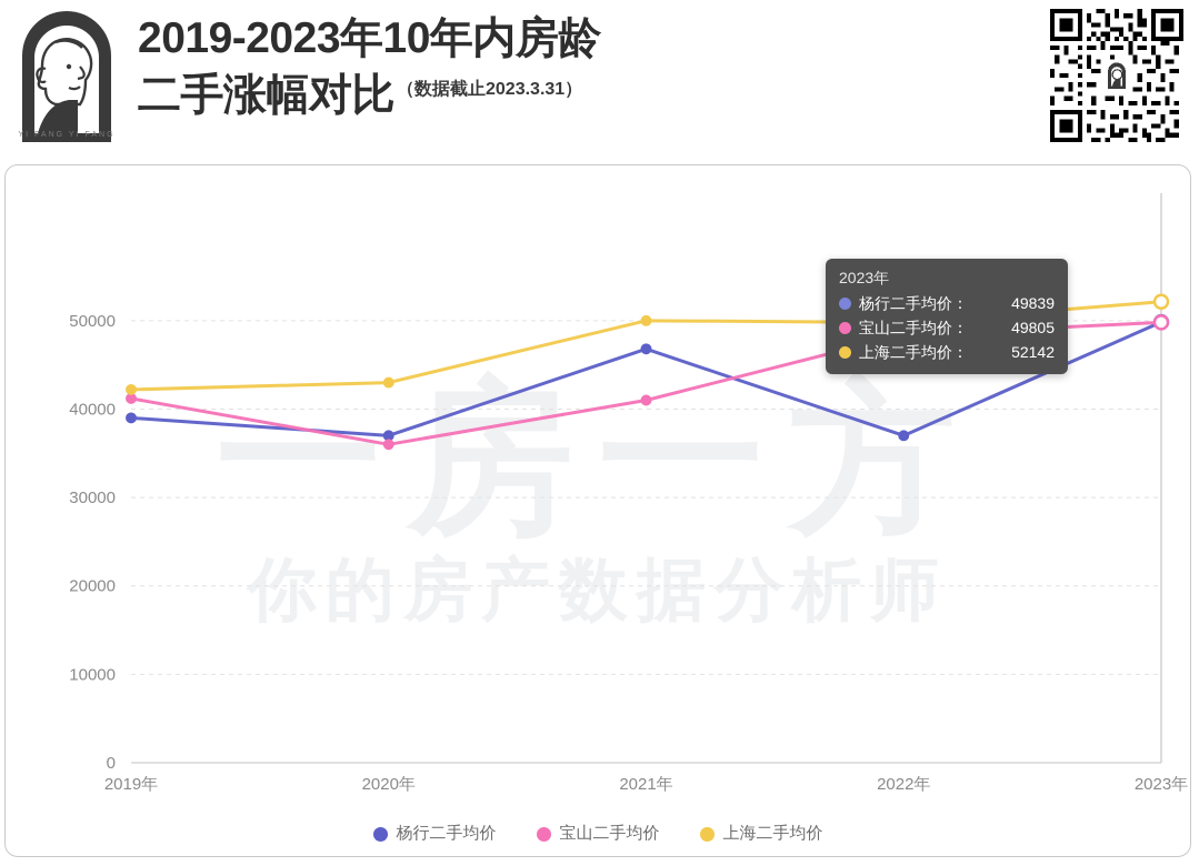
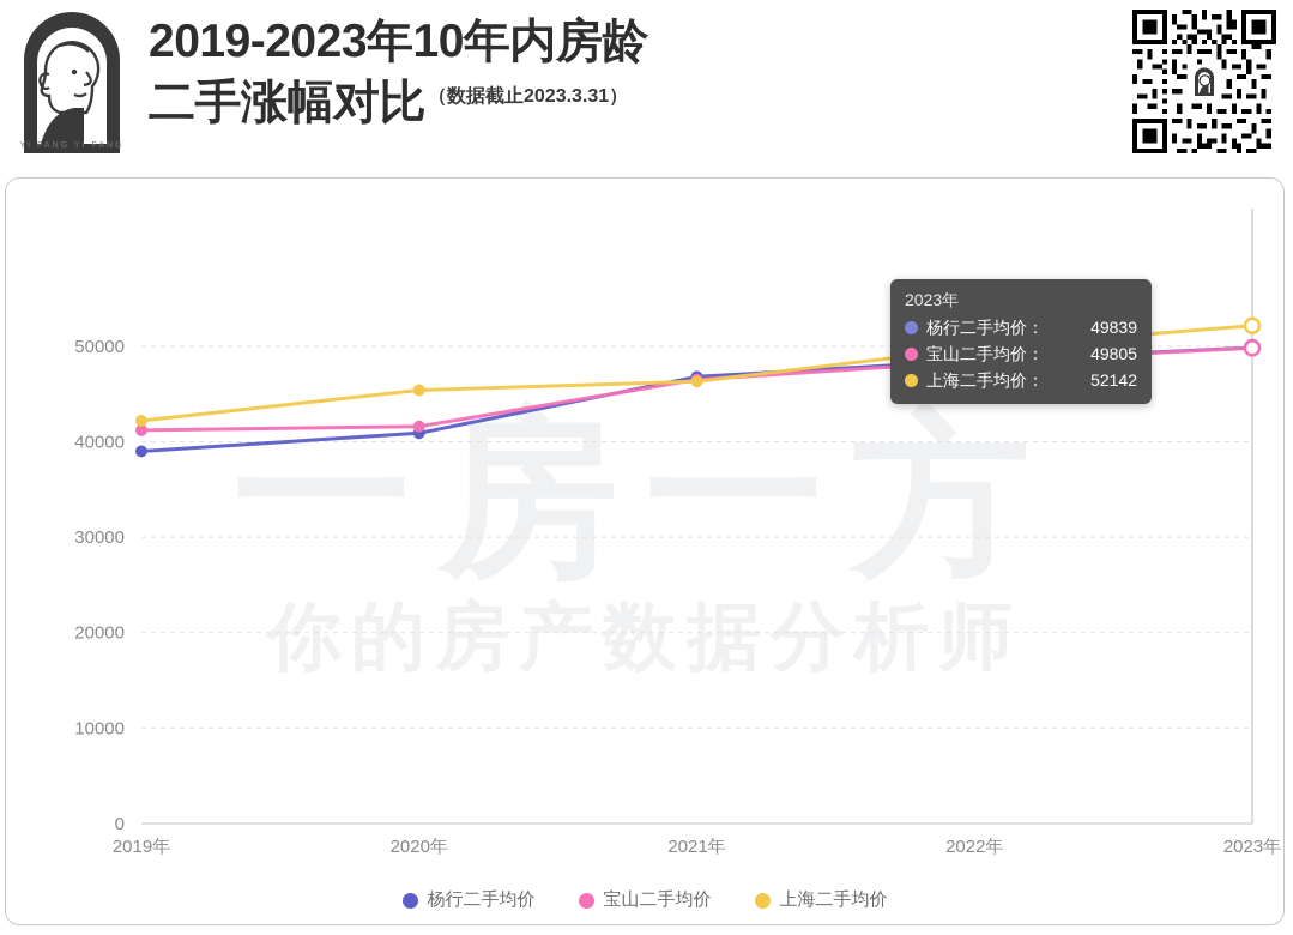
杨行二手均价/2020年: 37000 -> 41000
宝山二手均价/2020年: 36000 -> 42000
上海二手均价/2020年: 43000 -> 45000
宝山二手均价/2021年: 41000 -> 46000
上海二手均价/2021年: 50000 -> 46000
杨行二手均价/2022年: 37000 -> 48000
